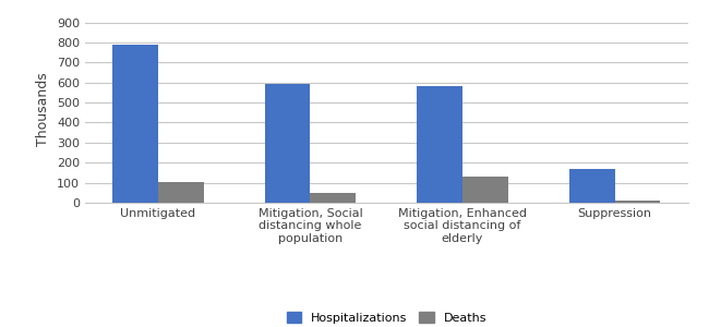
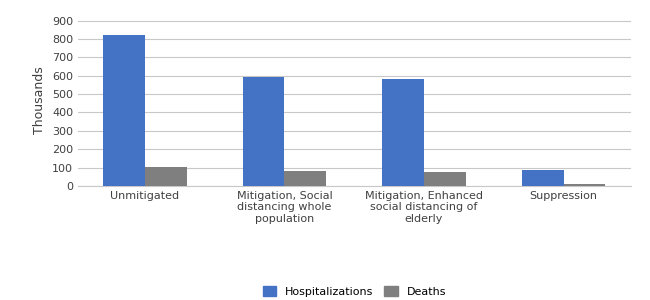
Hospitalizations/Unmitigated: 790 -> 820
Deaths/Mitigation, Social distancing whole population: 50 -> 80
Deaths/Mitigation, Enhanced social distancing of elderly: 130 -> 80
Hospitalizations/Suppression: 170 -> 90
